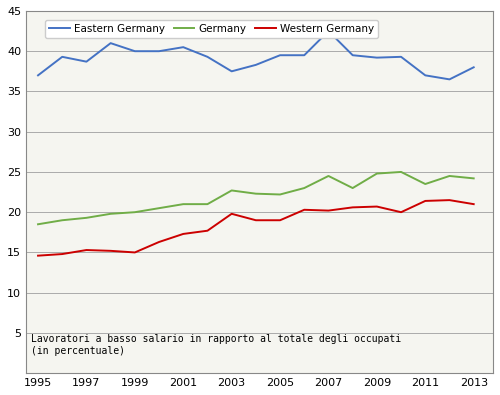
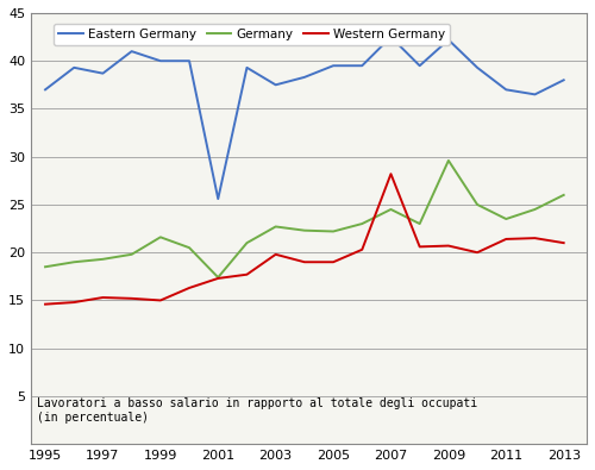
Germany/1999: 20.0 -> 21.6
Eastern Germany/2001: 40.5 -> 25.6
Germany/2001: 21.0 -> 17.4
Western Germany/2007: 20.2 -> 28.2
Eastern Germany/2009: 39.2 -> 42.2
Germany/2009: 24.8 -> 29.6
Germany/2013: 24.2 -> 26.0
